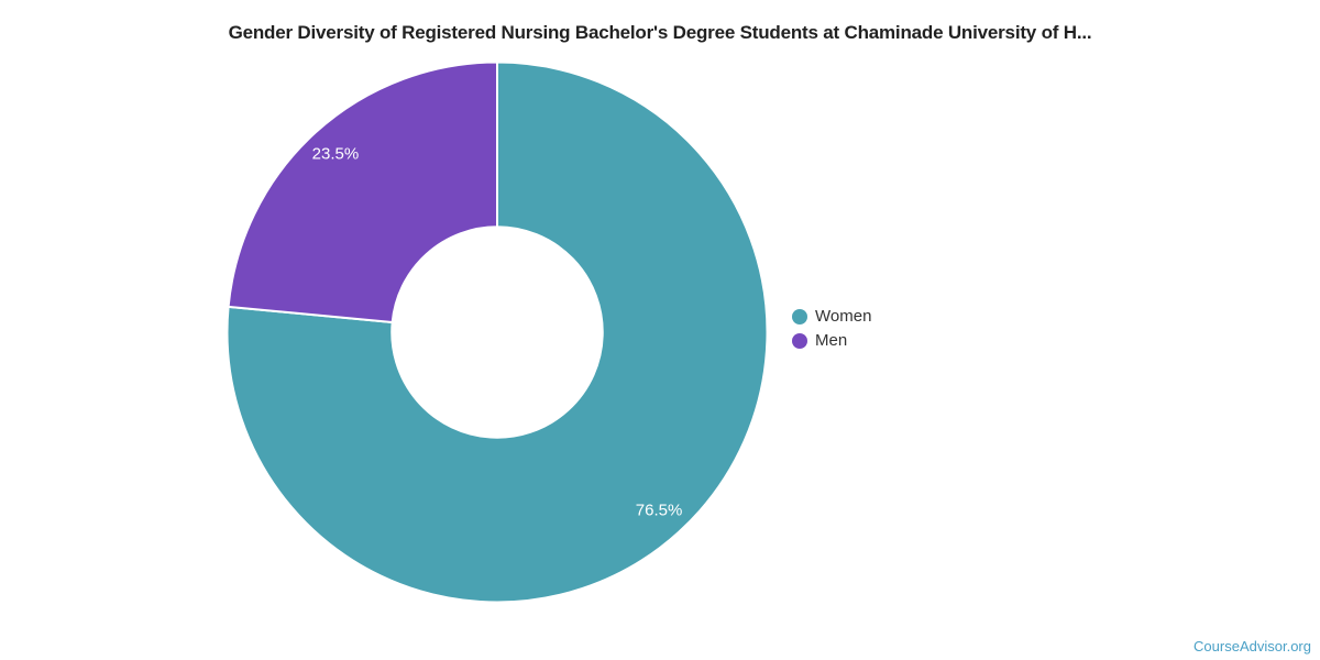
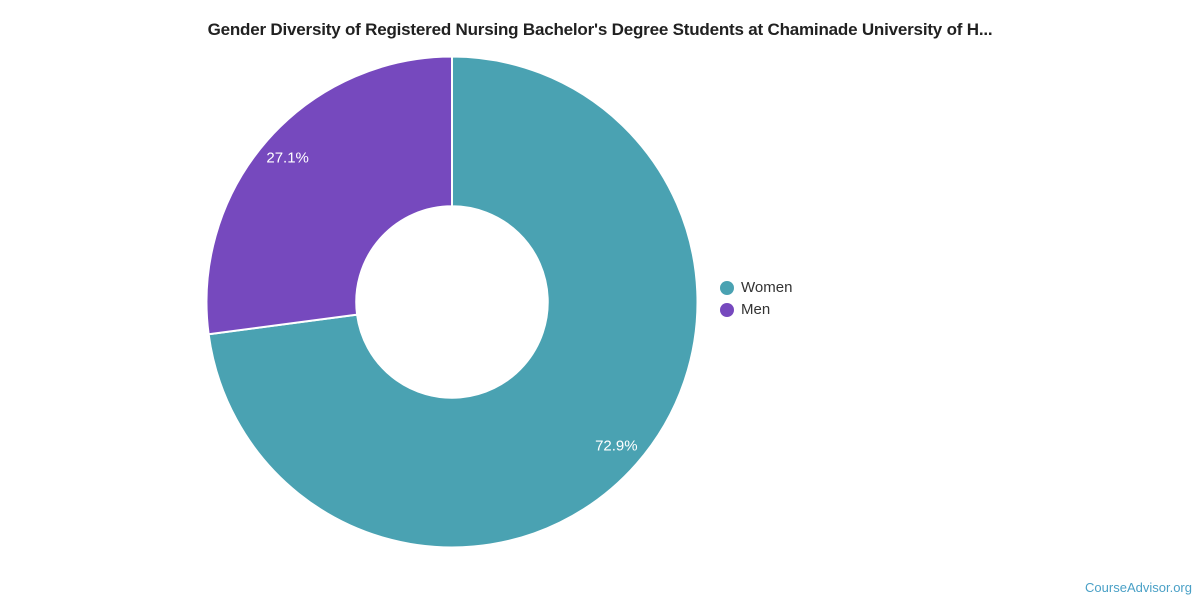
Women: 76.5% -> 72.9%
Men: 23.5% -> 27.1%
